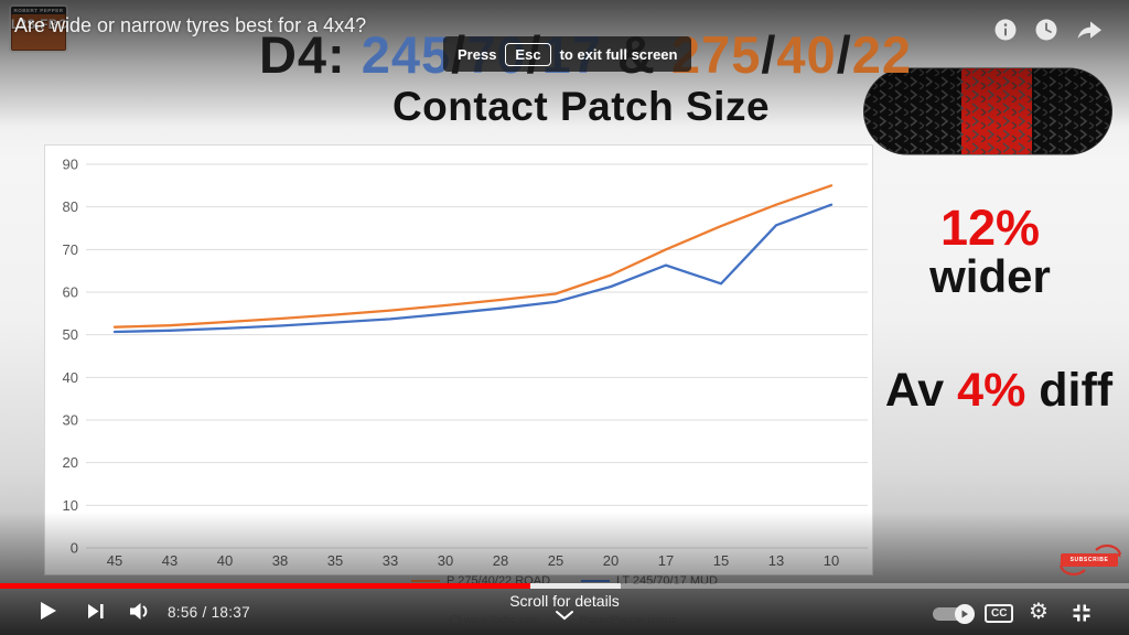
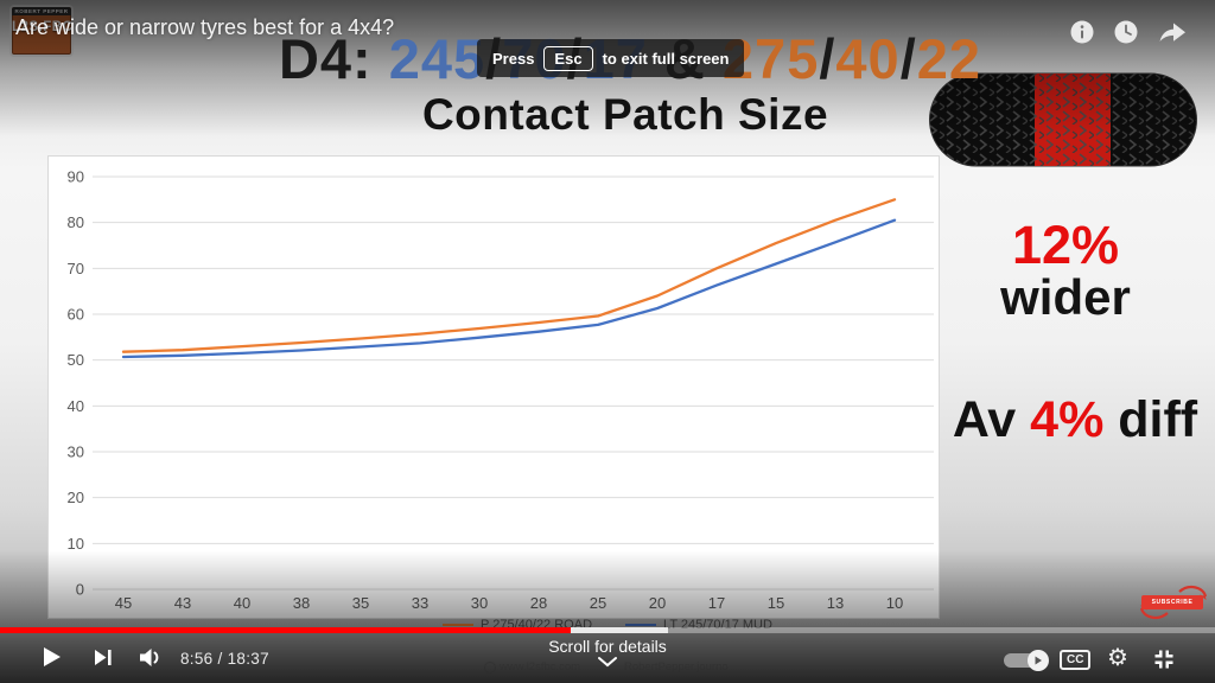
LT 245/70/17 MUD/15: 62 -> 71
